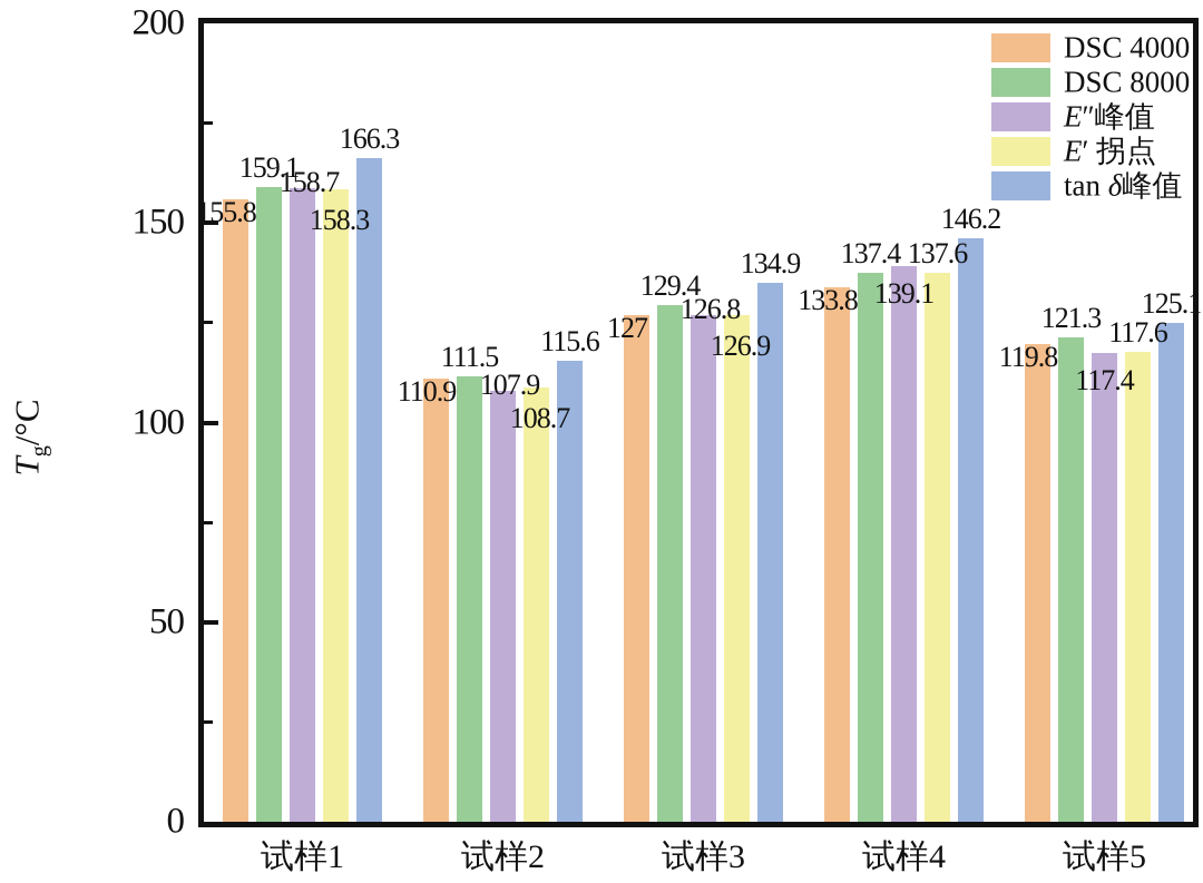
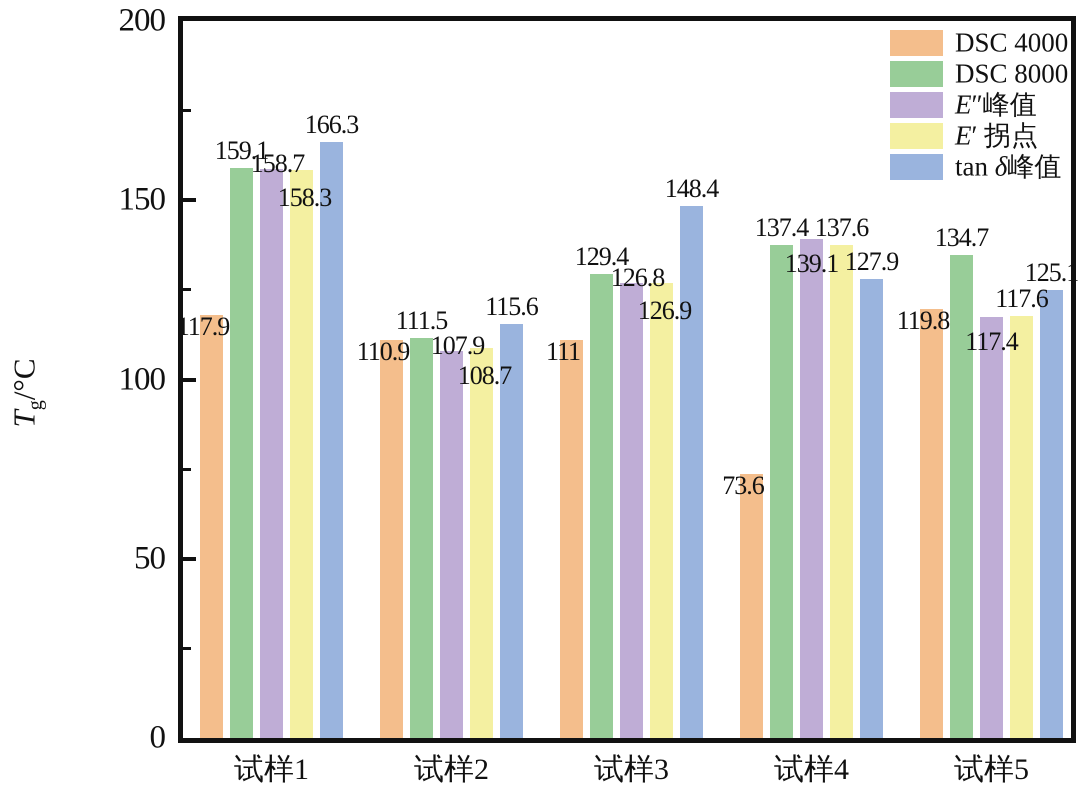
DSC 4000/试样1: 155.8 -> 117.9
DSC 4000/试样3: 127 -> 111
tan δ峰值/试样3: 134.9 -> 148.4
DSC 4000/试样4: 133.8 -> 73.6
tan δ峰值/试样4: 146.2 -> 127.9
DSC 8000/试样5: 121.3 -> 134.7
